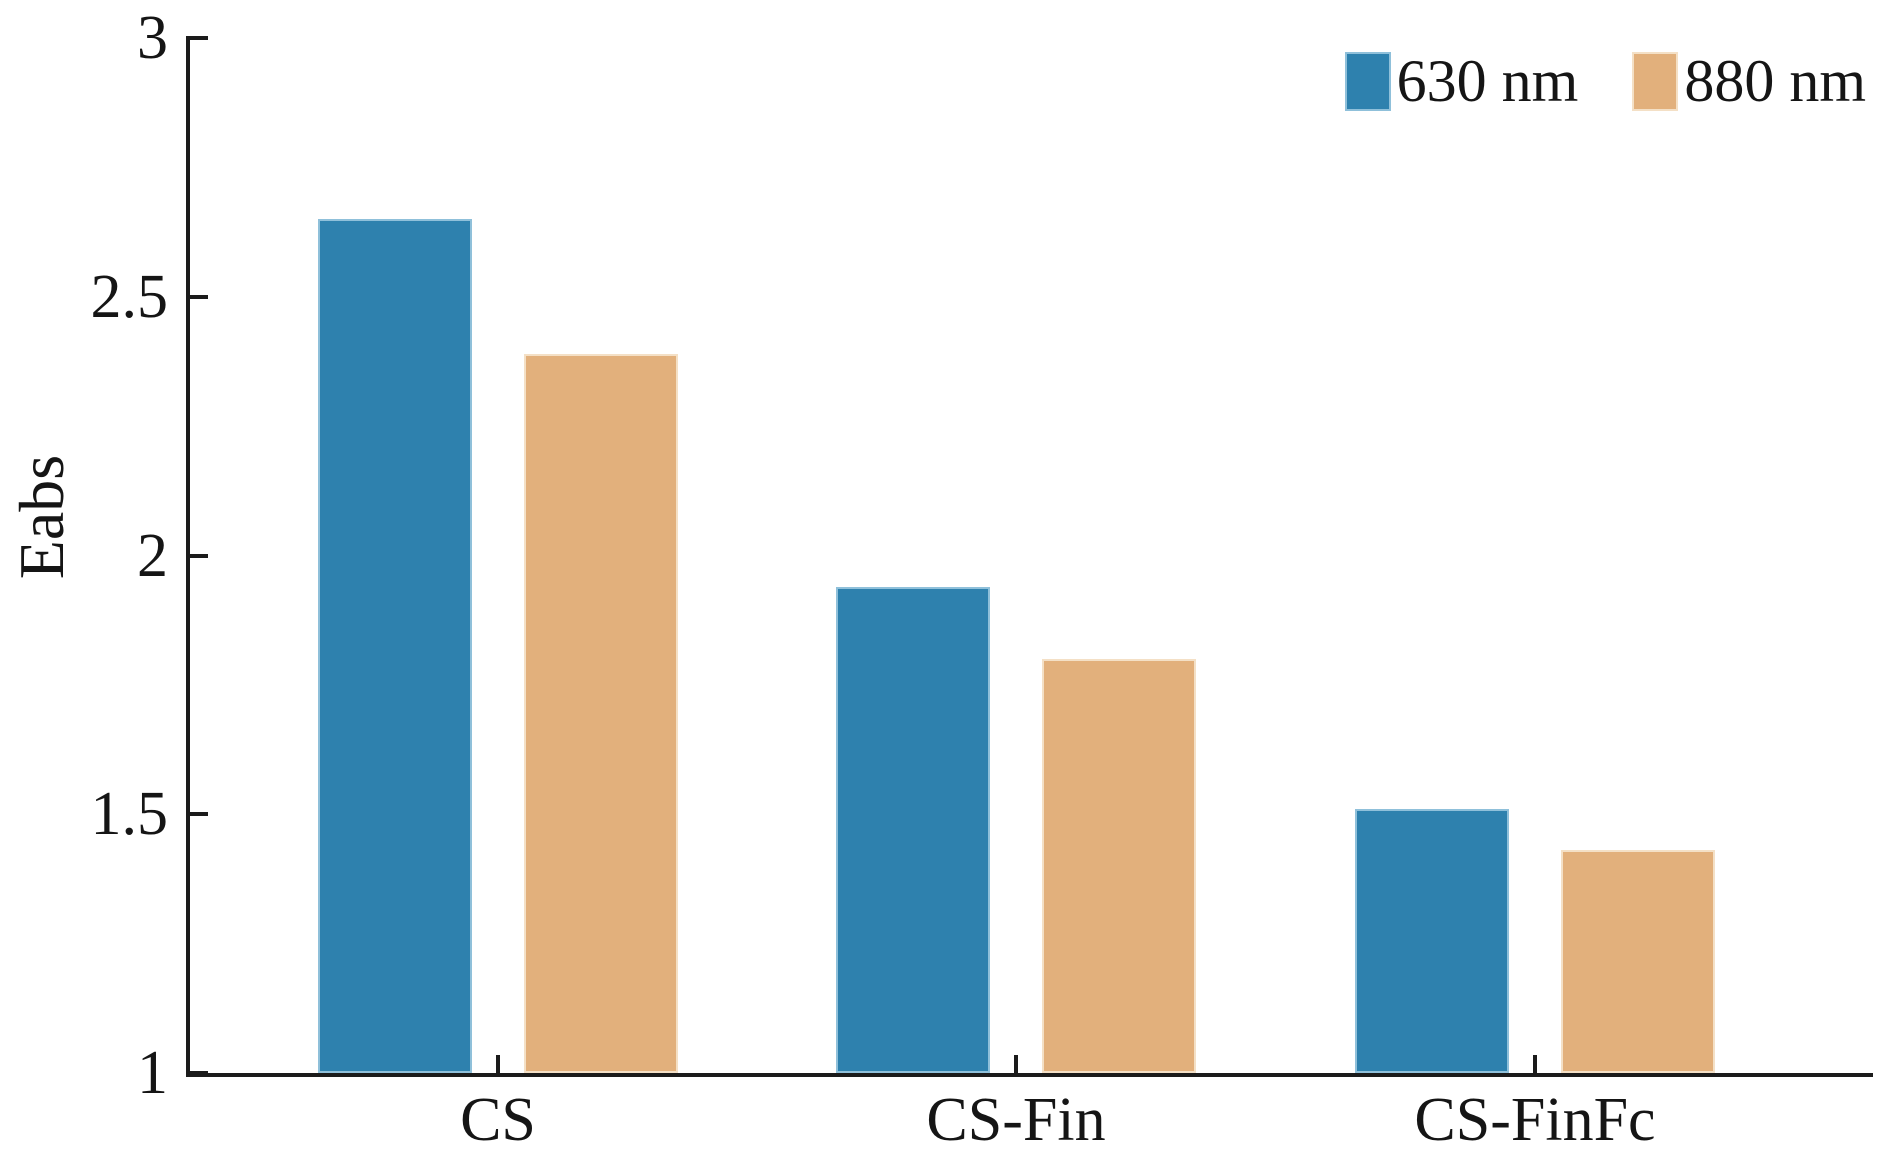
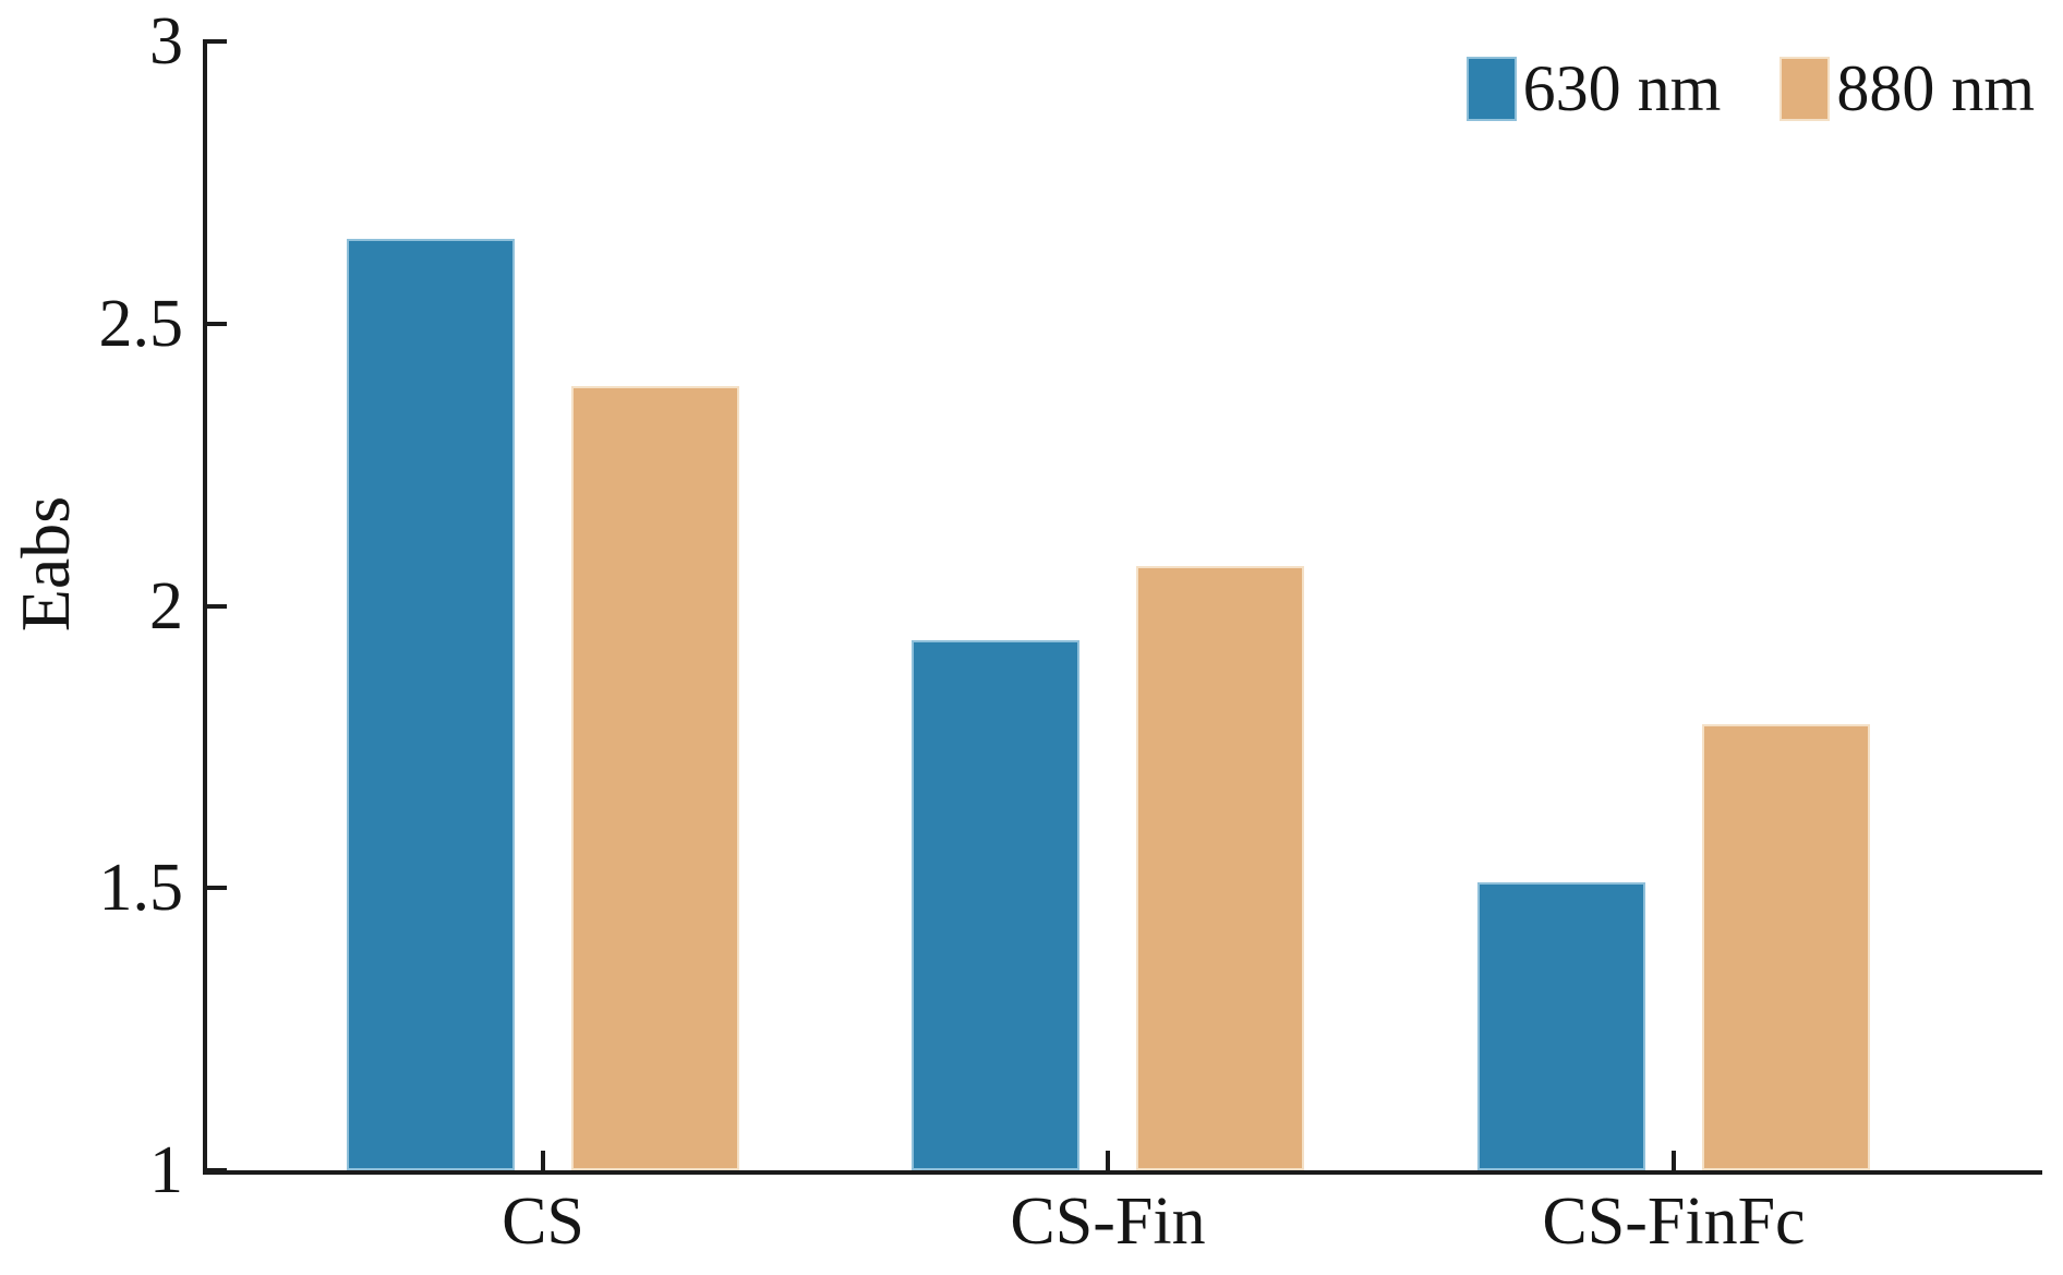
880 nm/CS-Fin: 1.80 -> 2.07
880 nm/CS-FinFc: 1.43 -> 1.79
